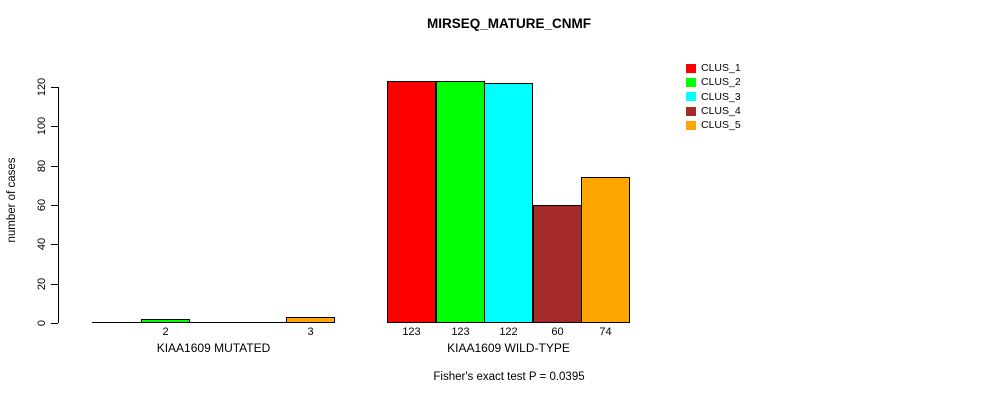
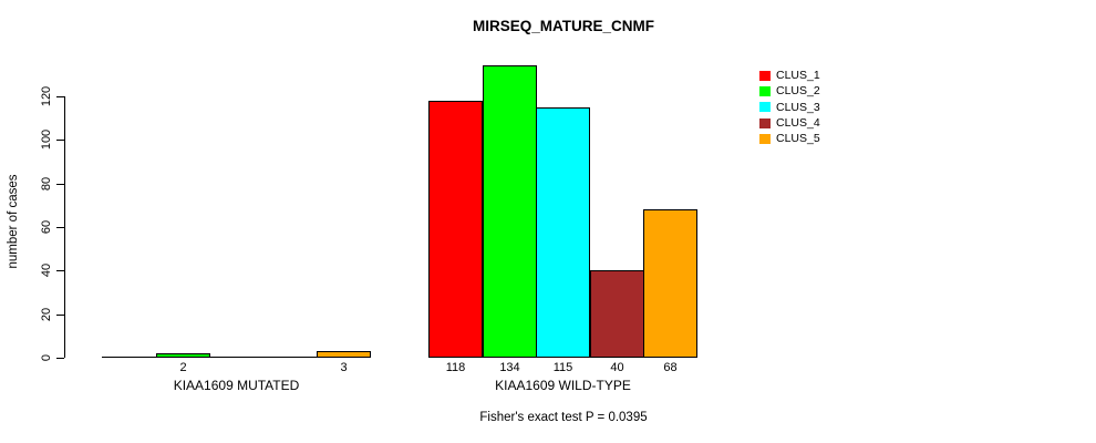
CLUS_1/KIAA1609 WILD-TYPE: 123 -> 118
CLUS_2/KIAA1609 WILD-TYPE: 123 -> 134
CLUS_3/KIAA1609 WILD-TYPE: 122 -> 115
CLUS_4/KIAA1609 WILD-TYPE: 60 -> 40
CLUS_5/KIAA1609 WILD-TYPE: 74 -> 68
